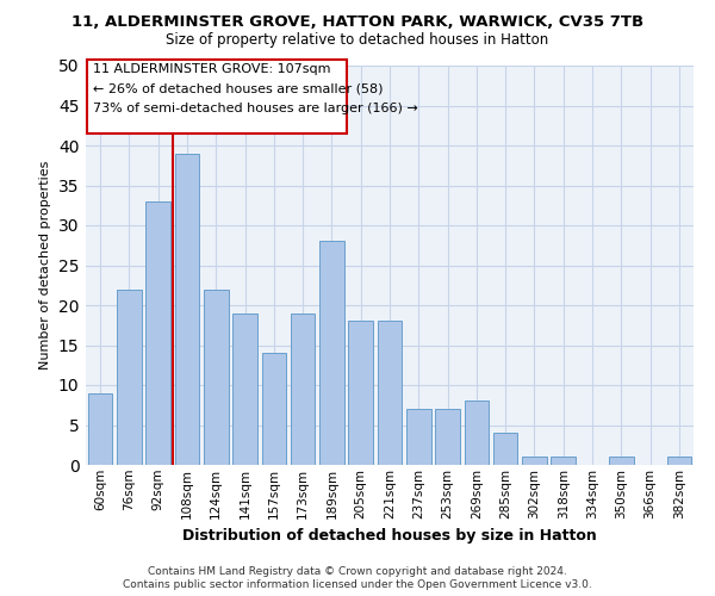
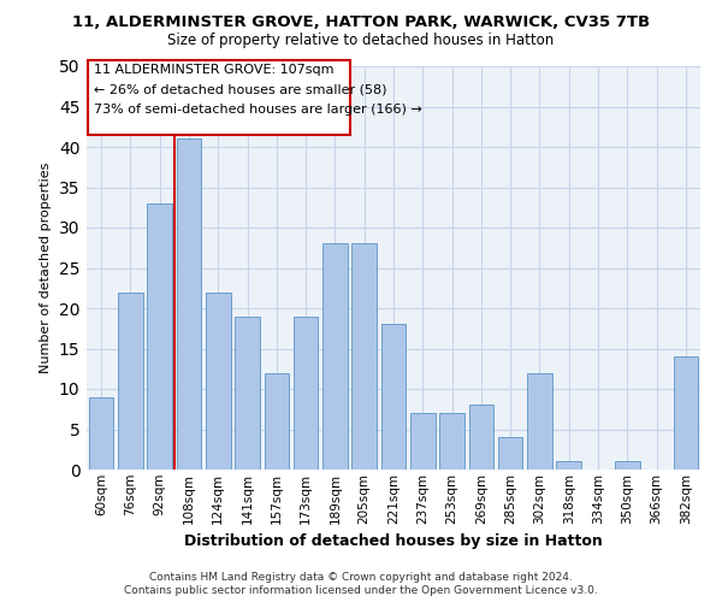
108sqm: 39 -> 41
157sqm: 14 -> 12
205sqm: 18 -> 28
302sqm: 1 -> 12
382sqm: 1 -> 14
